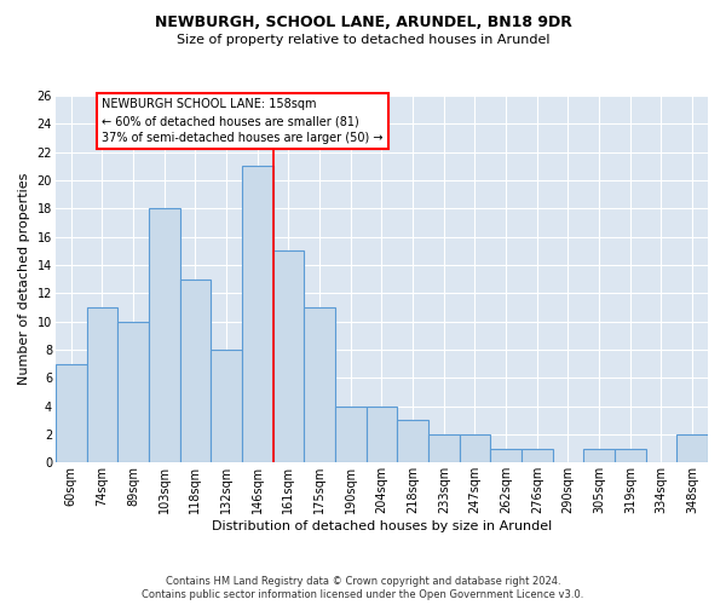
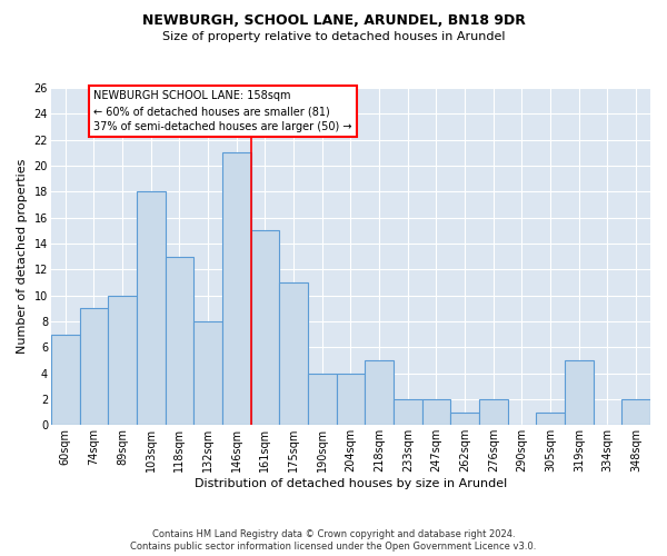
74sqm: 11 -> 9
218sqm: 3 -> 5
276sqm: 1 -> 2
319sqm: 1 -> 5
